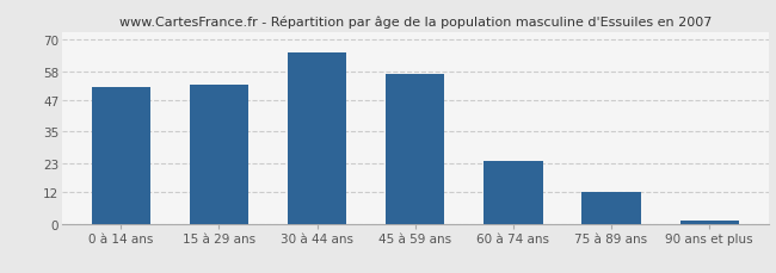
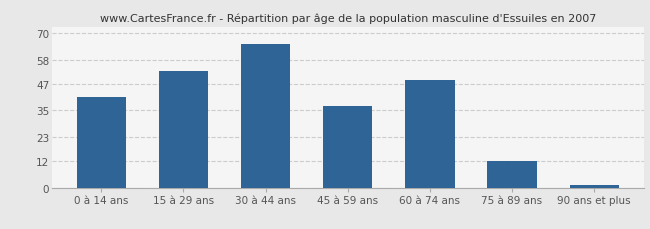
0 à 14 ans: 52 -> 41
45 à 59 ans: 57 -> 37
60 à 74 ans: 24 -> 49
